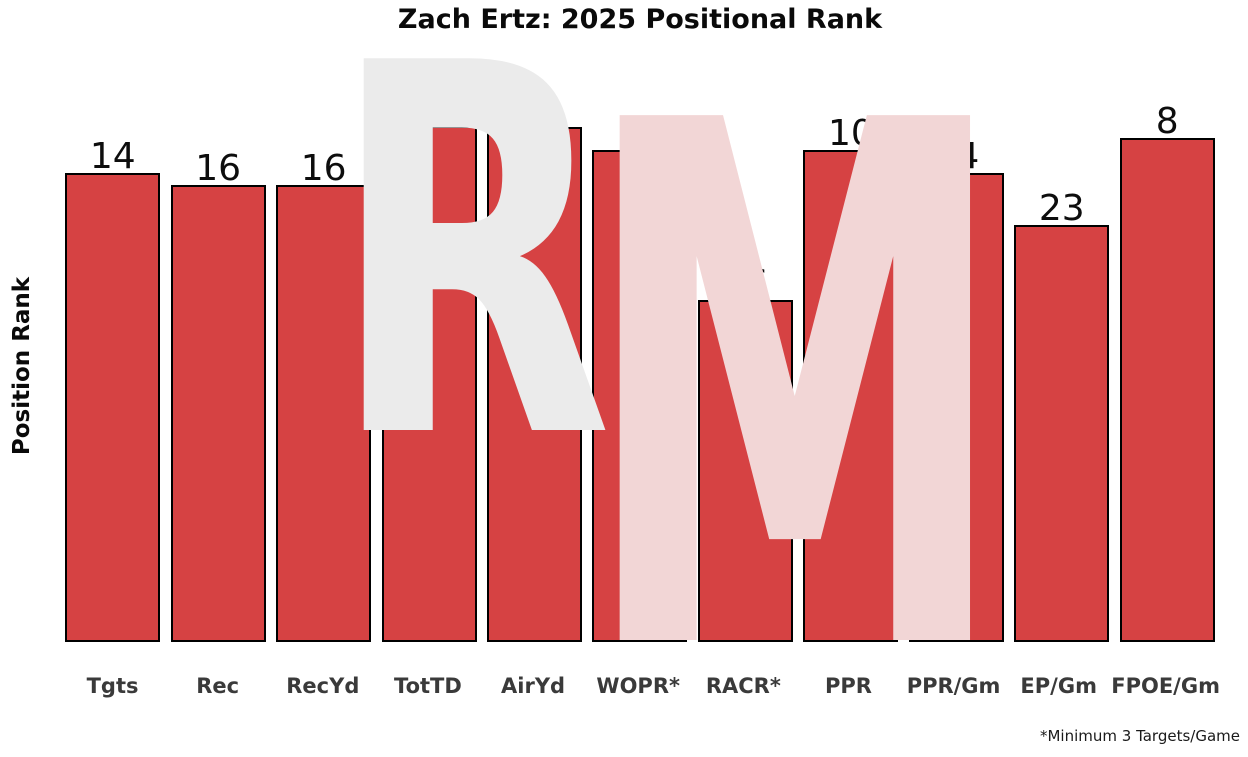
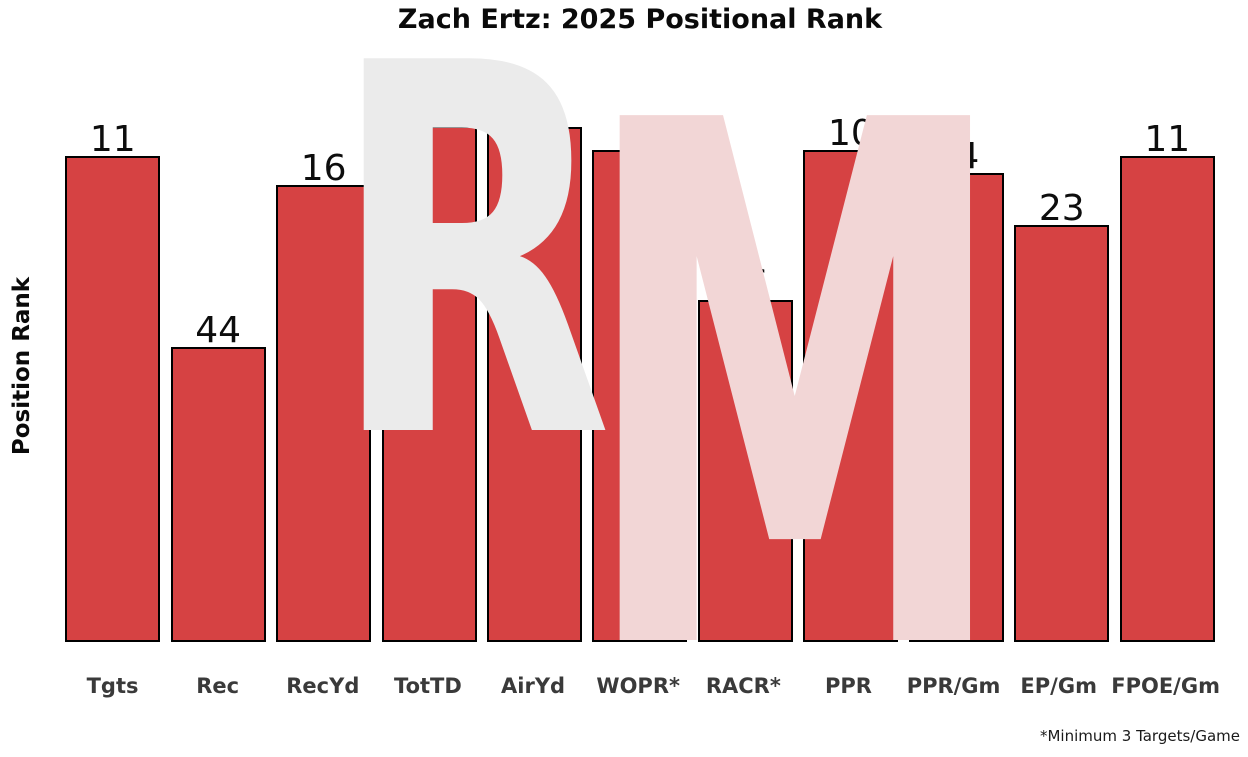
Tgts: 14 -> 11
Rec: 16 -> 44
FPOE/Gm: 8 -> 11
